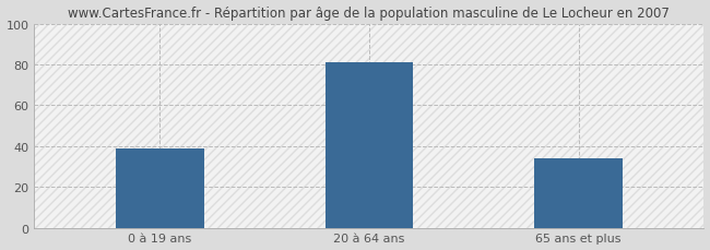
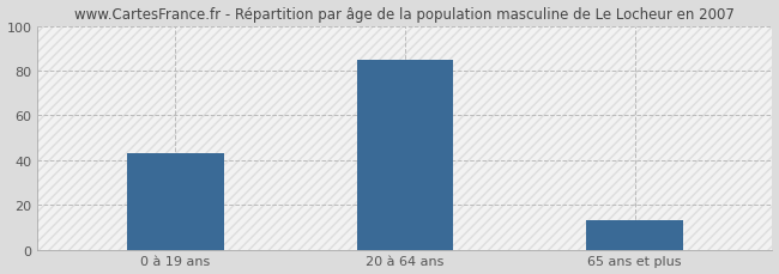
0 à 19 ans: 39 -> 43
20 à 64 ans: 81 -> 85
65 ans et plus: 34 -> 13
